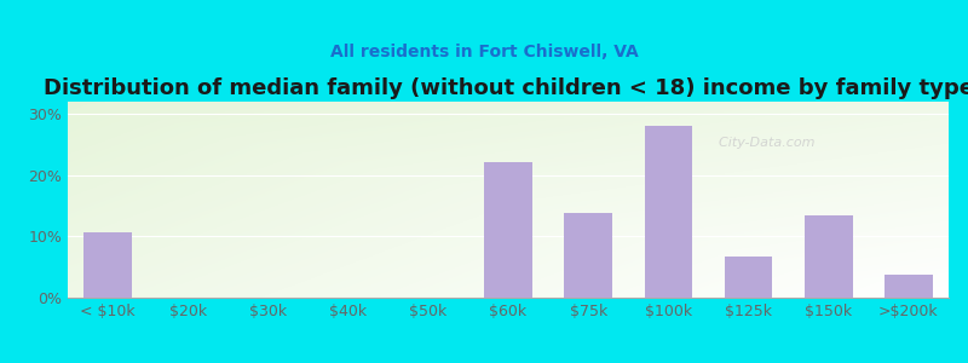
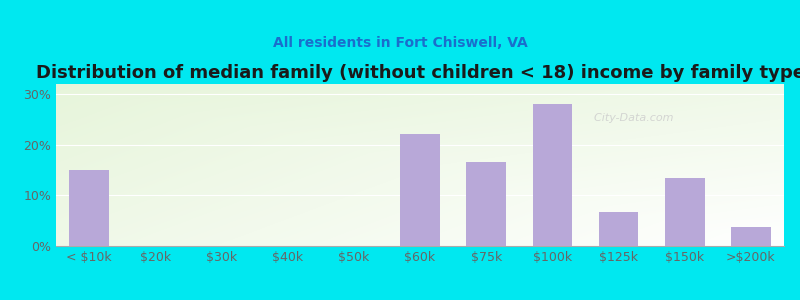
< $10k: 10.7% -> 15.0%
$75k: 13.8% -> 16.6%
